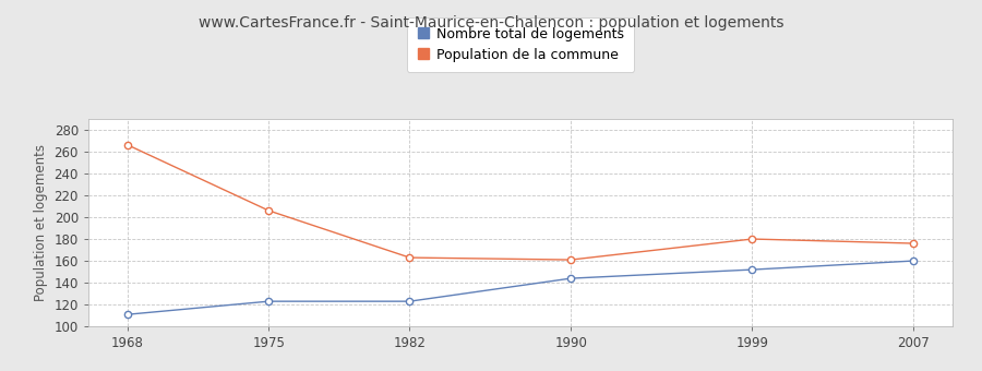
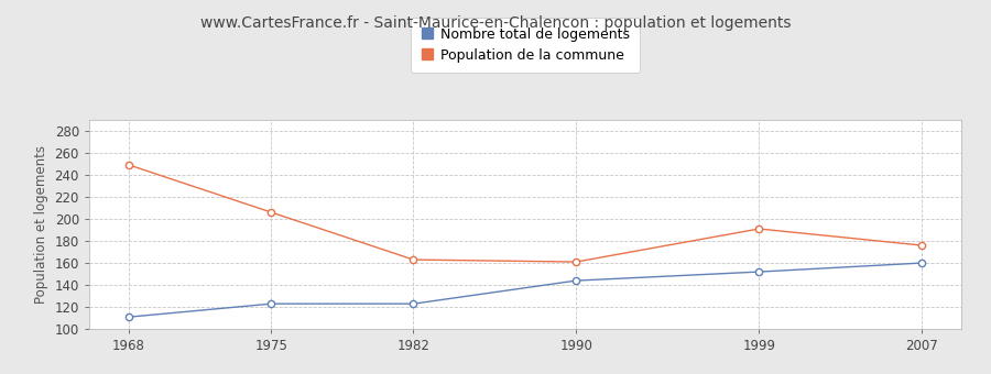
Population de la commune/1968: 266 -> 249
Population de la commune/1999: 180 -> 191
